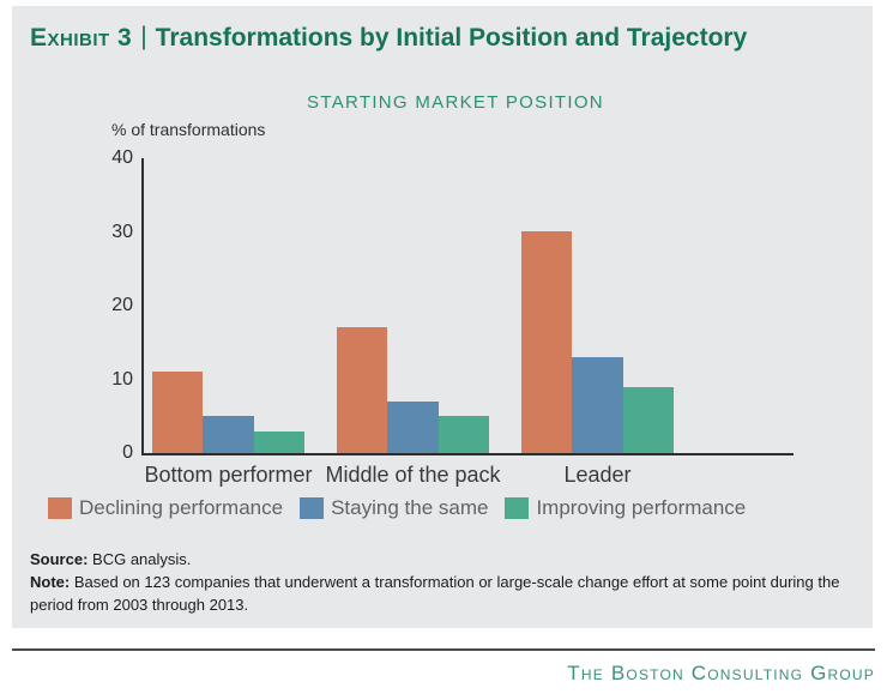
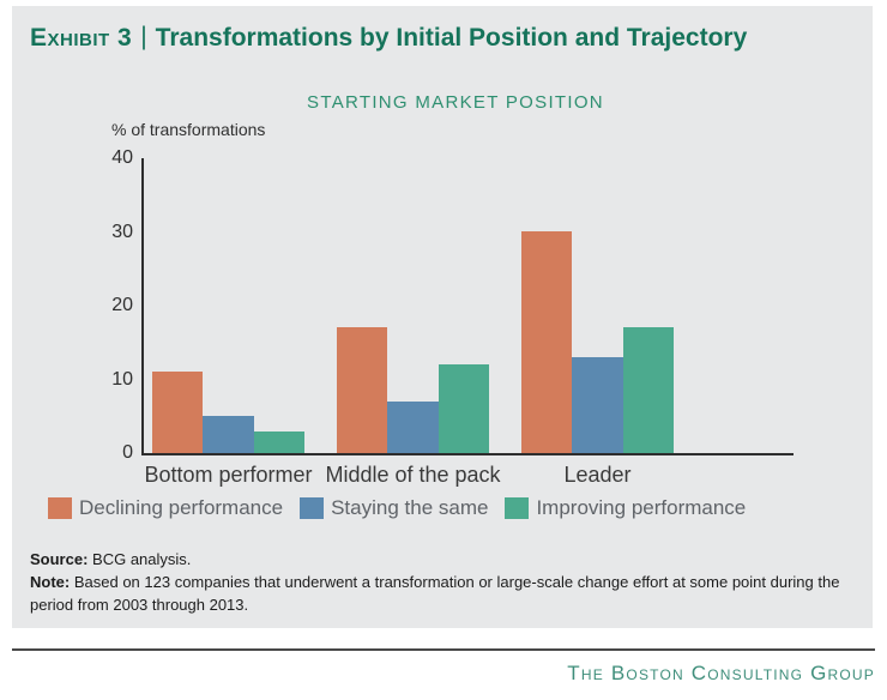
Improving performance/Middle of the pack: 5 -> 12
Improving performance/Leader: 9 -> 17
